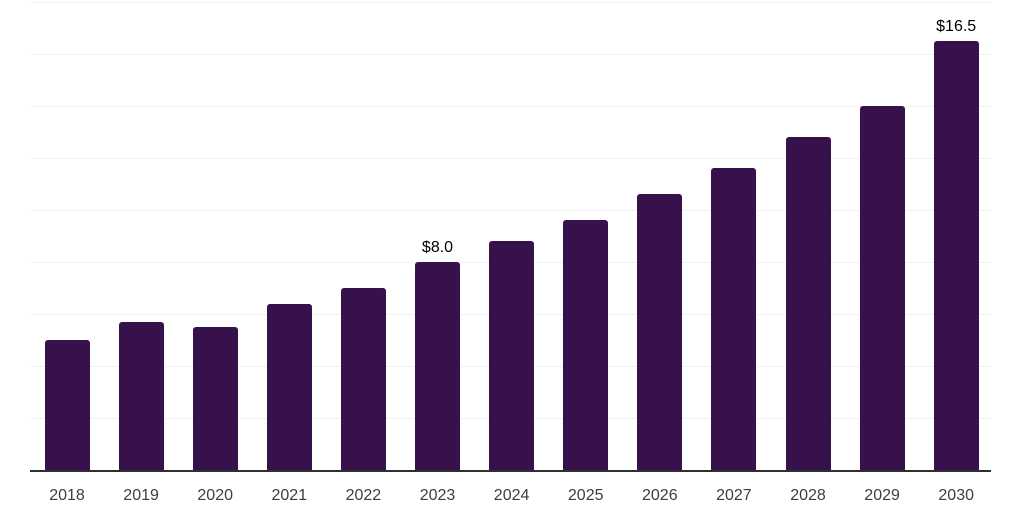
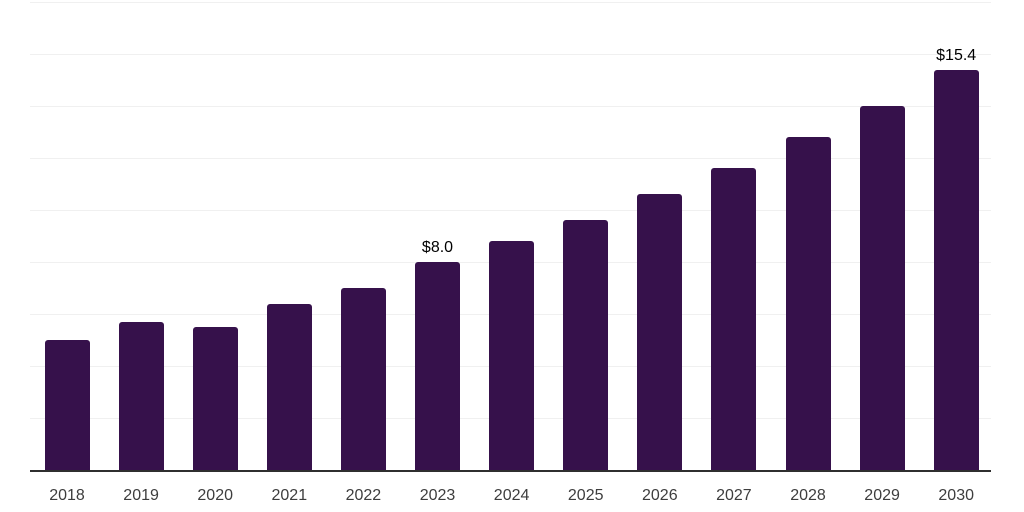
2030: $16.5 -> $15.4
